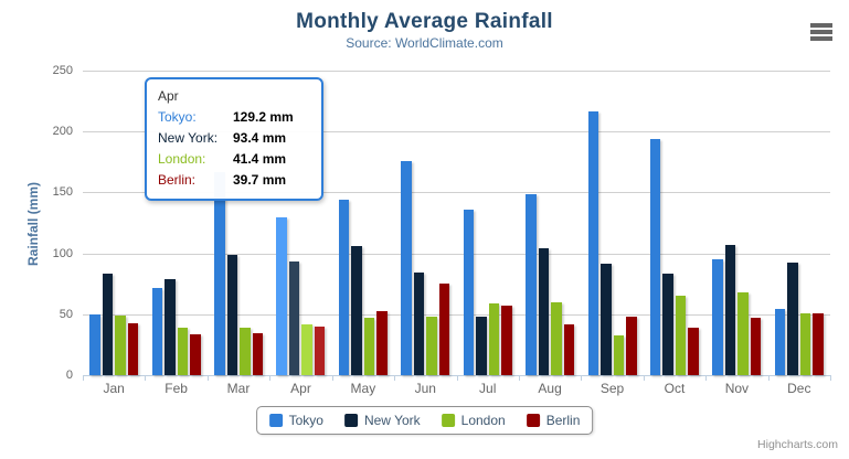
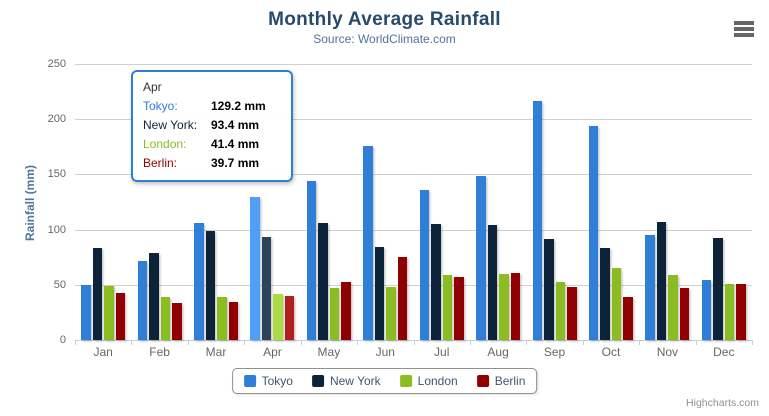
Tokyo/Mar: 167 -> 106
New York/Jul: 48 -> 105
Berlin/Aug: 42 -> 60
London/Sep: 33 -> 52
London/Nov: 68 -> 59
